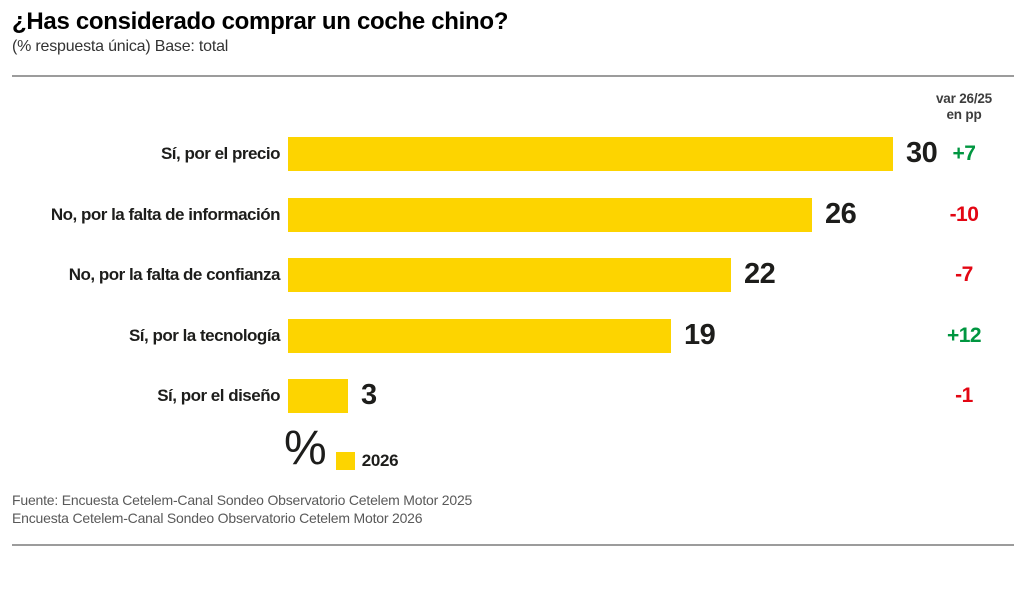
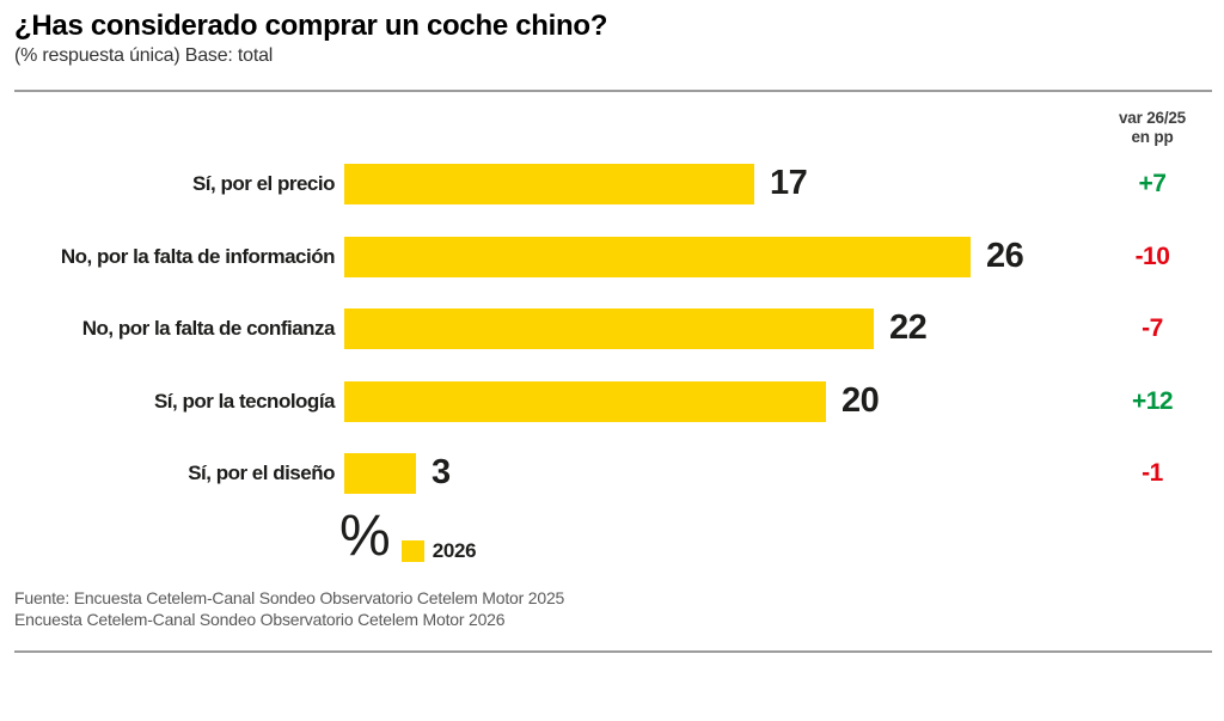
Sí, por el precio: 30 -> 17
Sí, por la tecnología: 19 -> 20
